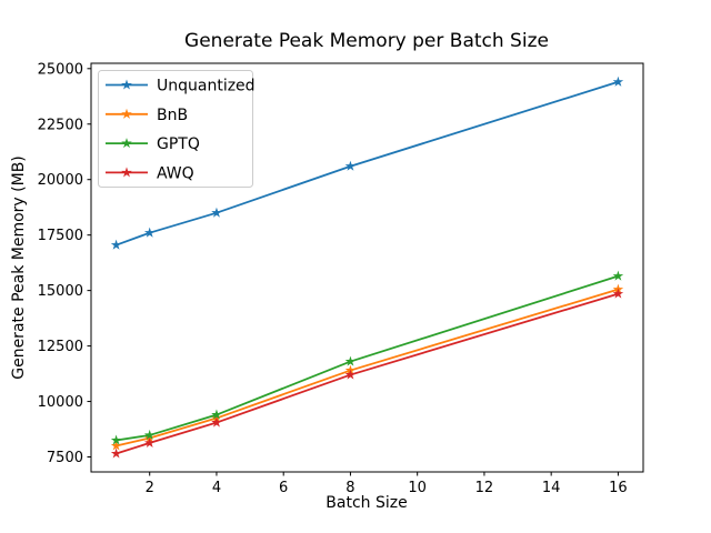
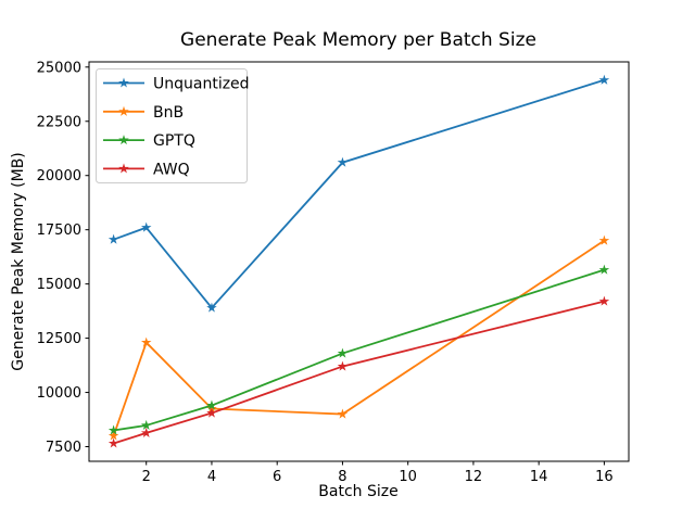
BnB/2: 8400 -> 12300
Unquantized/4: 18500 -> 13900
BnB/8: 11400 -> 9000
BnB/16: 15000 -> 17000
AWQ/16: 14800 -> 14200
